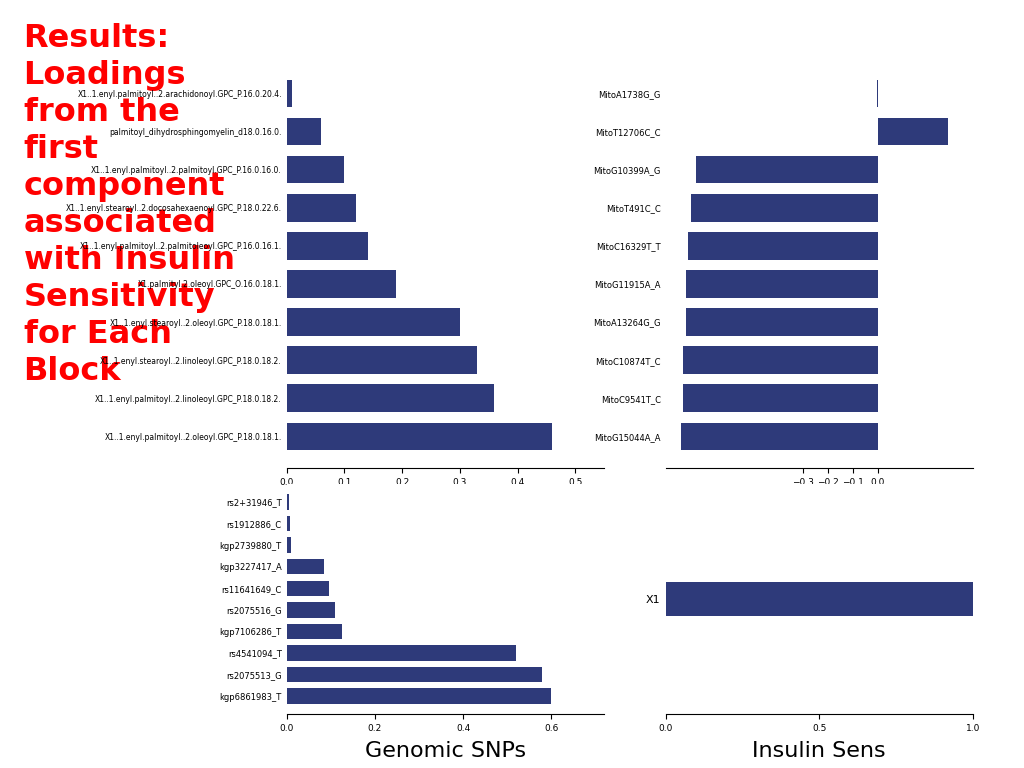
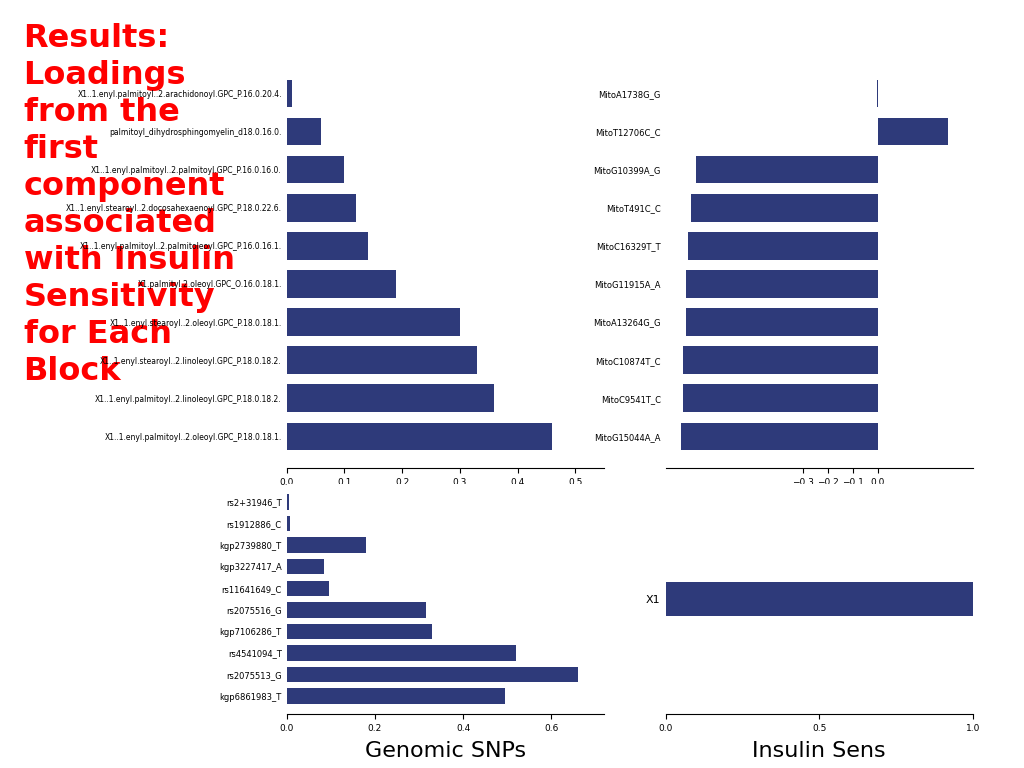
kgp2739880_T: 0.010 -> 0.180
rs2075516_G: 0.110 -> 0.315
kgp7106286_T: 0.125 -> 0.330
rs2075513_G: 0.580 -> 0.660
kgp6861983_T: 0.600 -> 0.495
